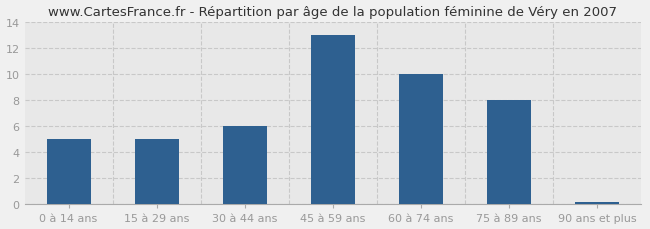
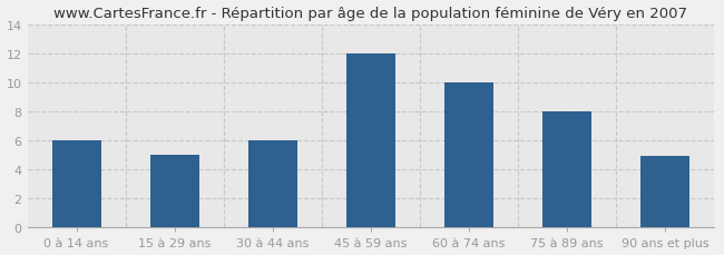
0 à 14 ans: 5.0 -> 6.0
45 à 59 ans: 13.0 -> 12.0
90 ans et plus: 0.1 -> 4.9
